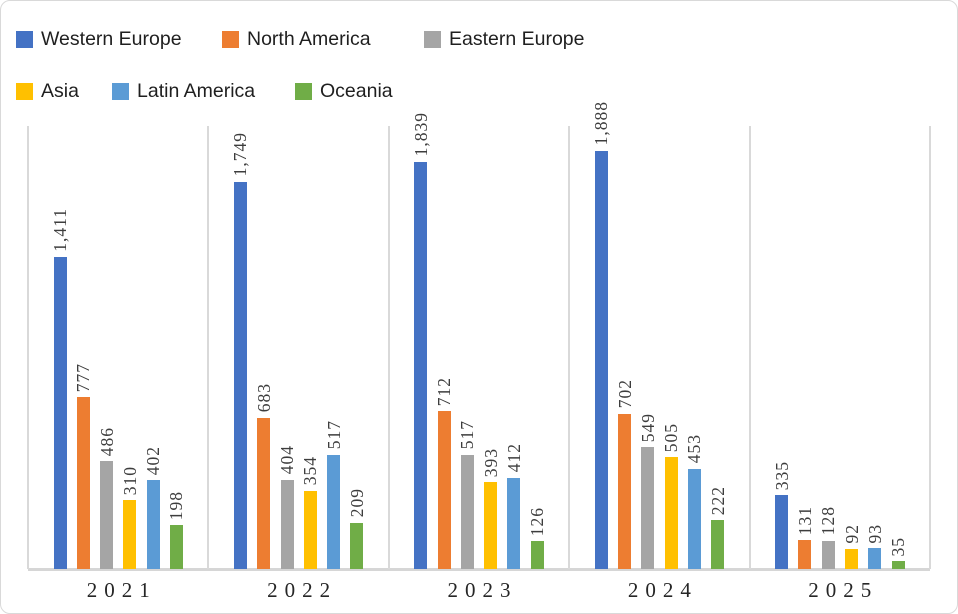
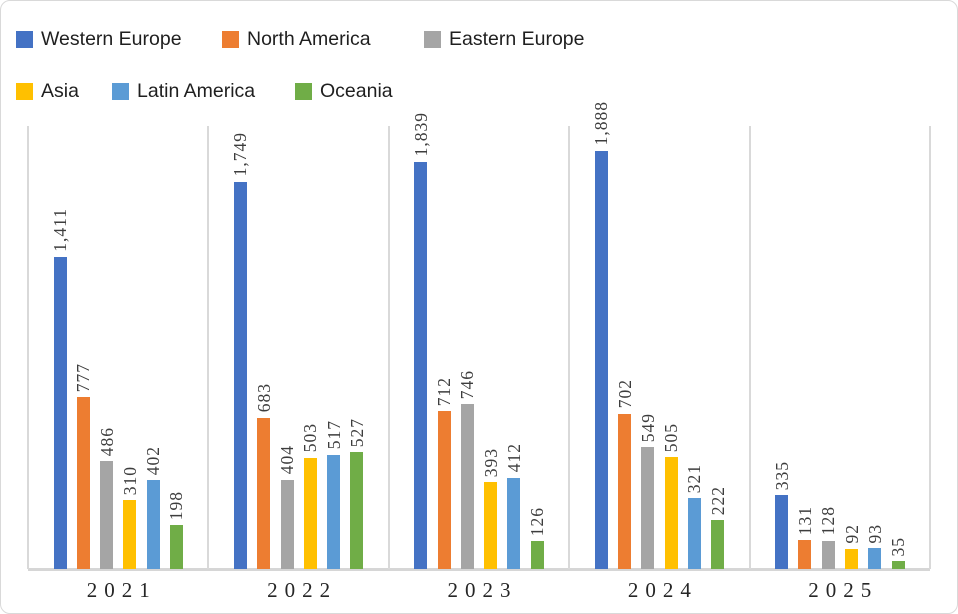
Asia/2022: 354 -> 503
Oceania/2022: 209 -> 527
Eastern Europe/2023: 517 -> 746
Latin America/2024: 453 -> 321
